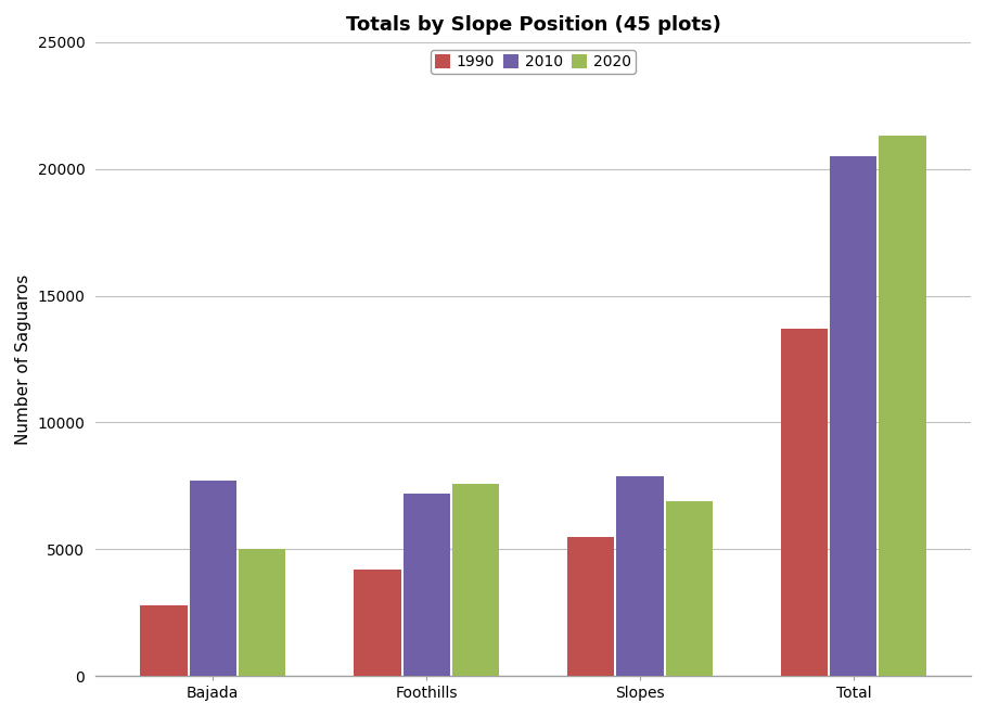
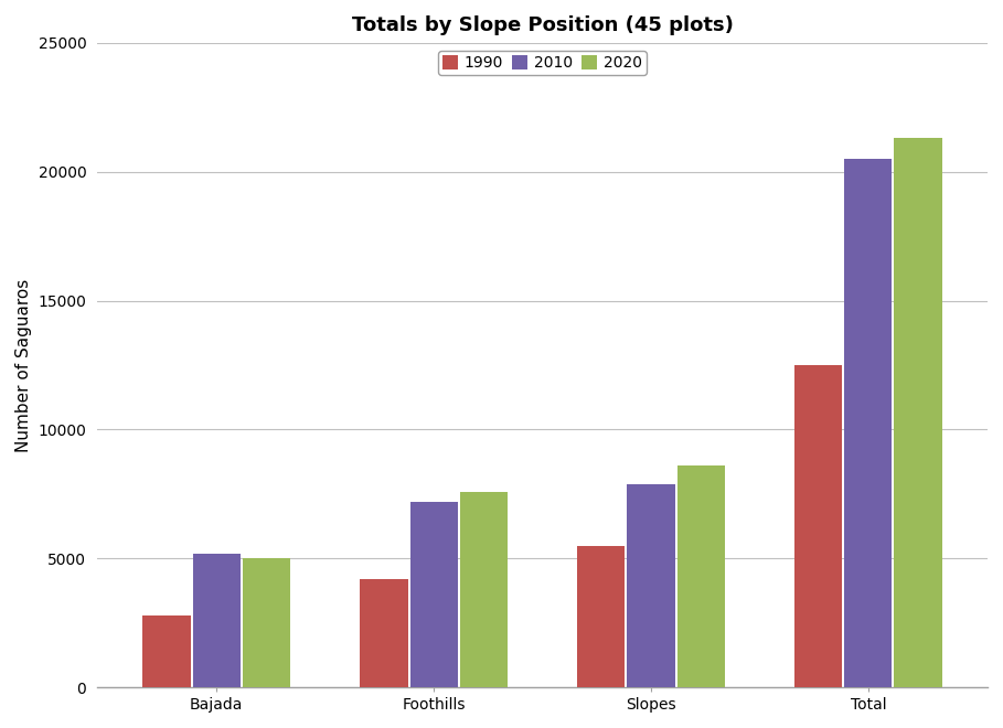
2010/Bajada: 7700 -> 5200
2020/Slopes: 6900 -> 8600
1990/Total: 13700 -> 12500
